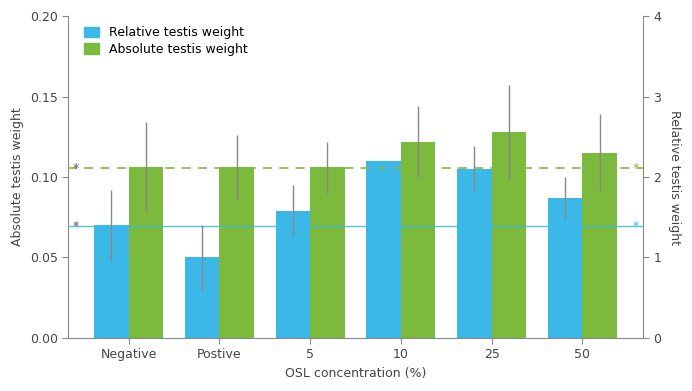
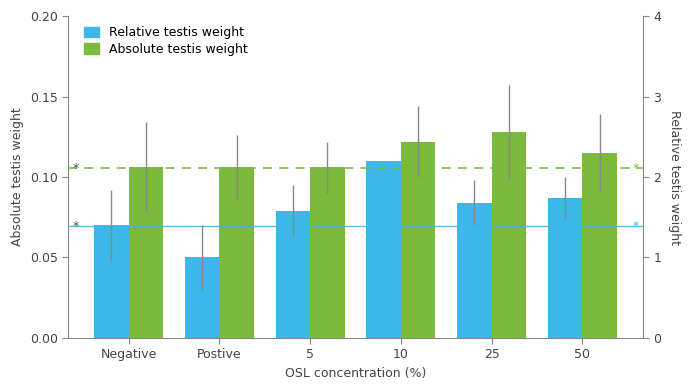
Relative testis weight/25: 0.105 -> 0.084
